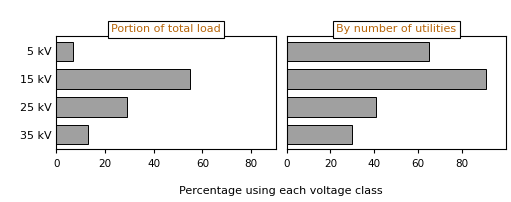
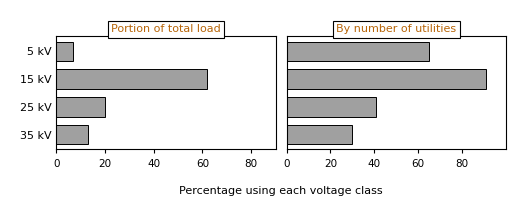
Portion of total load/15 kV: 55 -> 62
Portion of total load/25 kV: 29 -> 20
